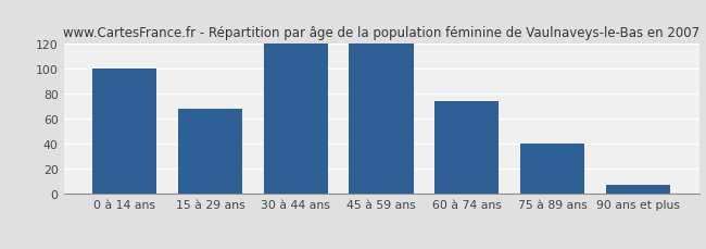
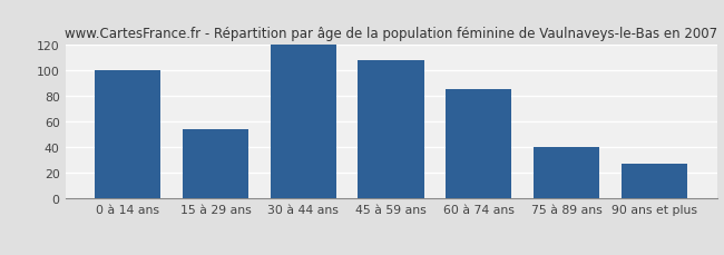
15 à 29 ans: 68 -> 54
45 à 59 ans: 120 -> 108
60 à 74 ans: 74 -> 86
90 ans et plus: 7 -> 27
